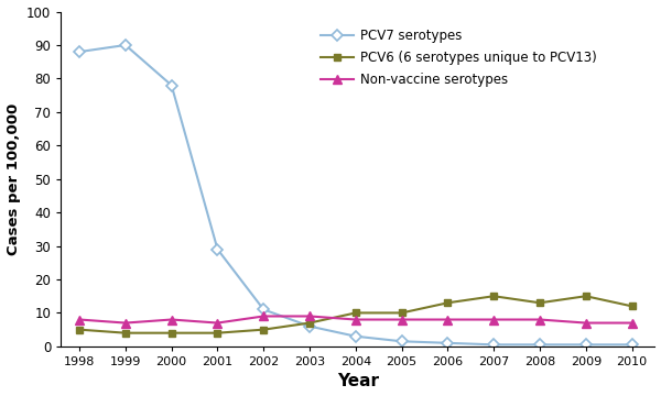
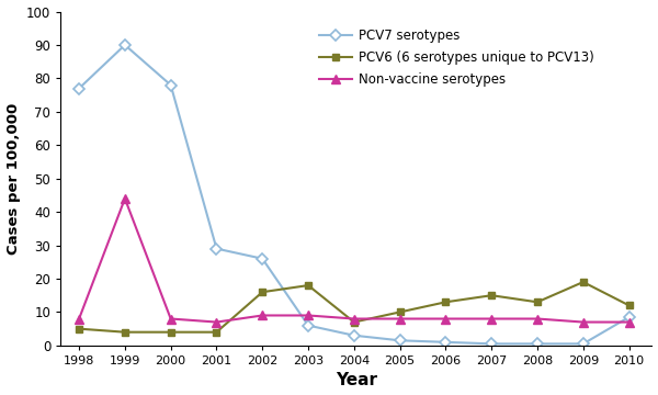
PCV7 serotypes/1998: 88.0 -> 77.0
Non-vaccine serotypes/1999: 7 -> 44
PCV7 serotypes/2002: 11.0 -> 26.0
PCV6 (6 serotypes unique to PCV13)/2002: 5 -> 16
PCV6 (6 serotypes unique to PCV13)/2003: 7 -> 18
PCV6 (6 serotypes unique to PCV13)/2004: 10 -> 7
PCV6 (6 serotypes unique to PCV13)/2009: 15 -> 19
PCV7 serotypes/2010: 0.5 -> 8.5
